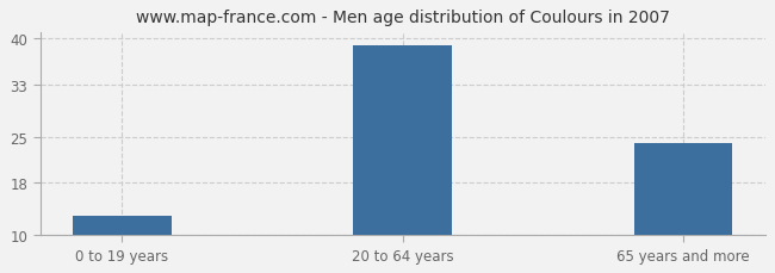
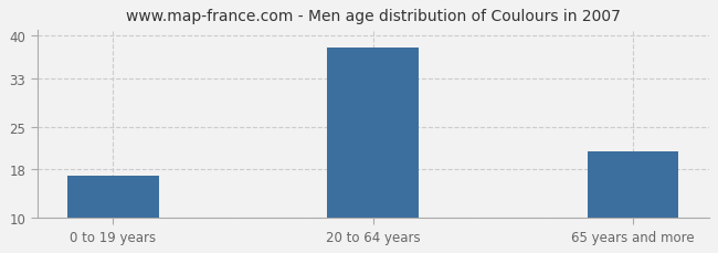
0 to 19 years: 13 -> 17
20 to 64 years: 39 -> 38
65 years and more: 24 -> 21
